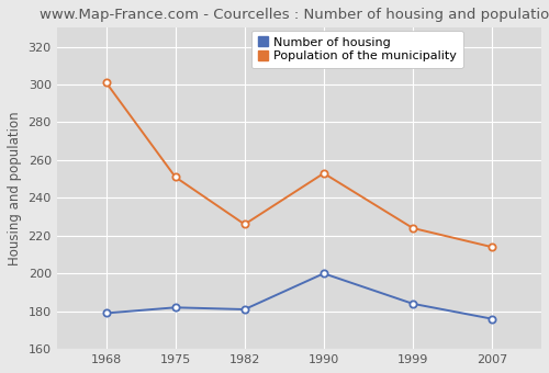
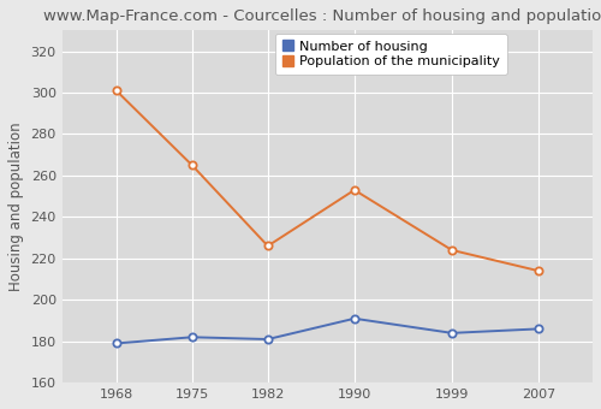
Population of the municipality/1975: 251 -> 265
Number of housing/1990: 200 -> 191
Number of housing/2007: 176 -> 186
